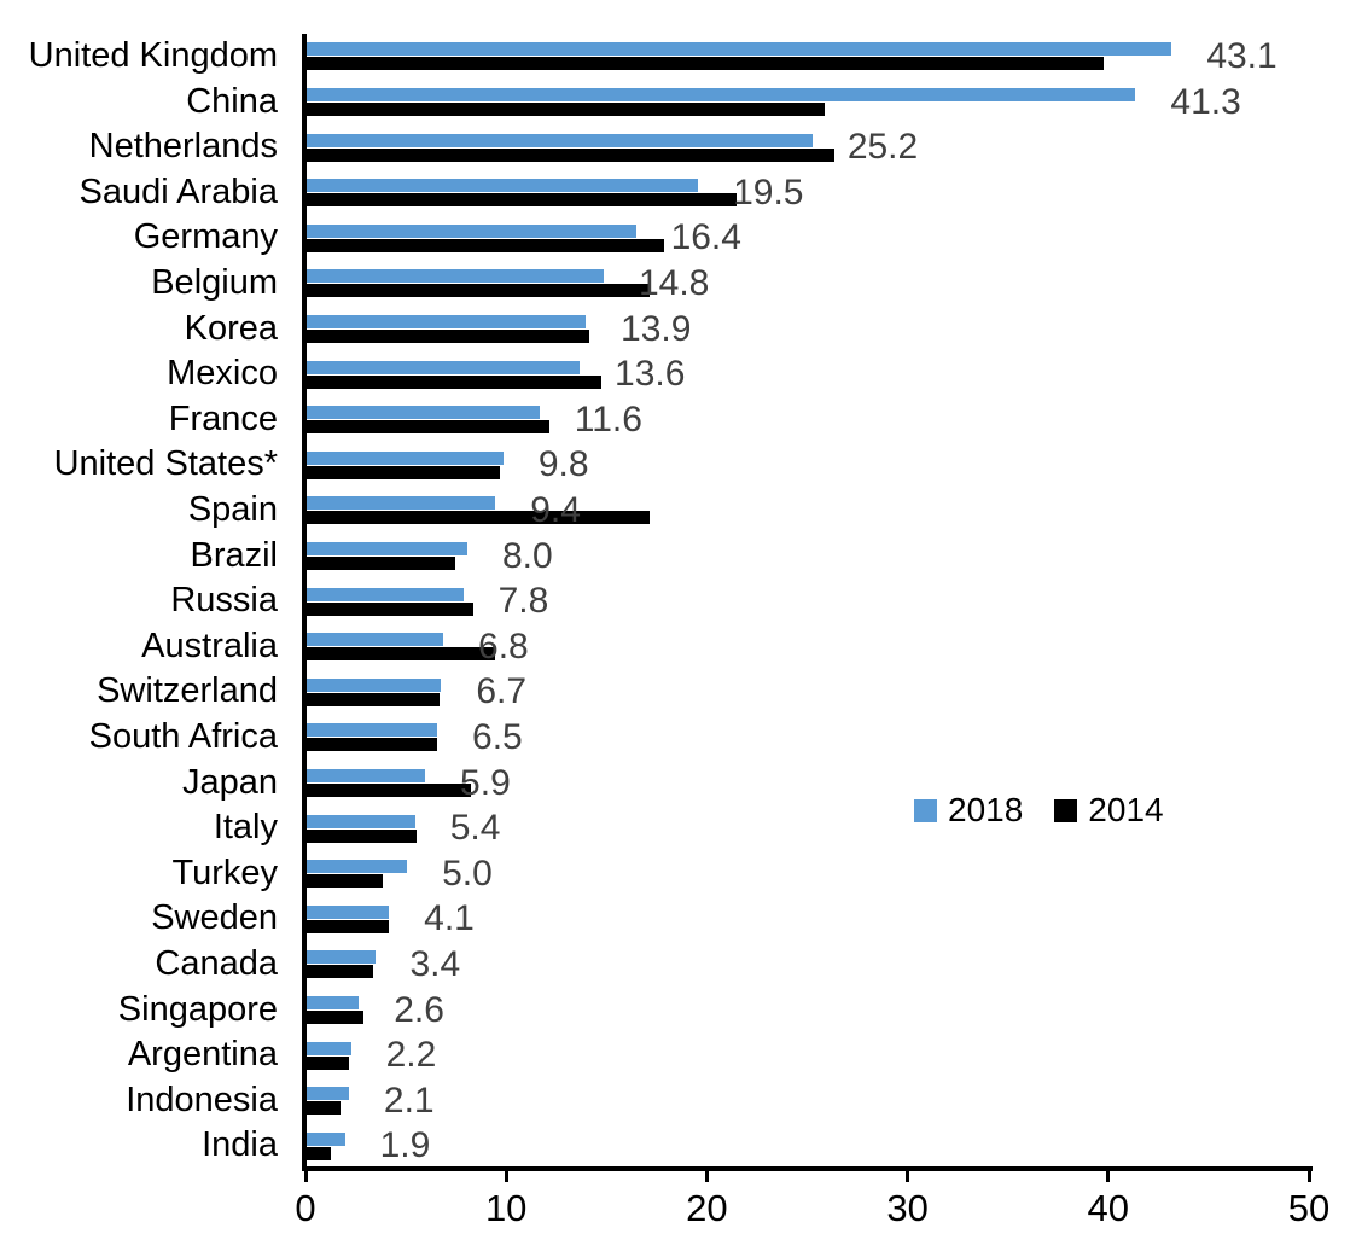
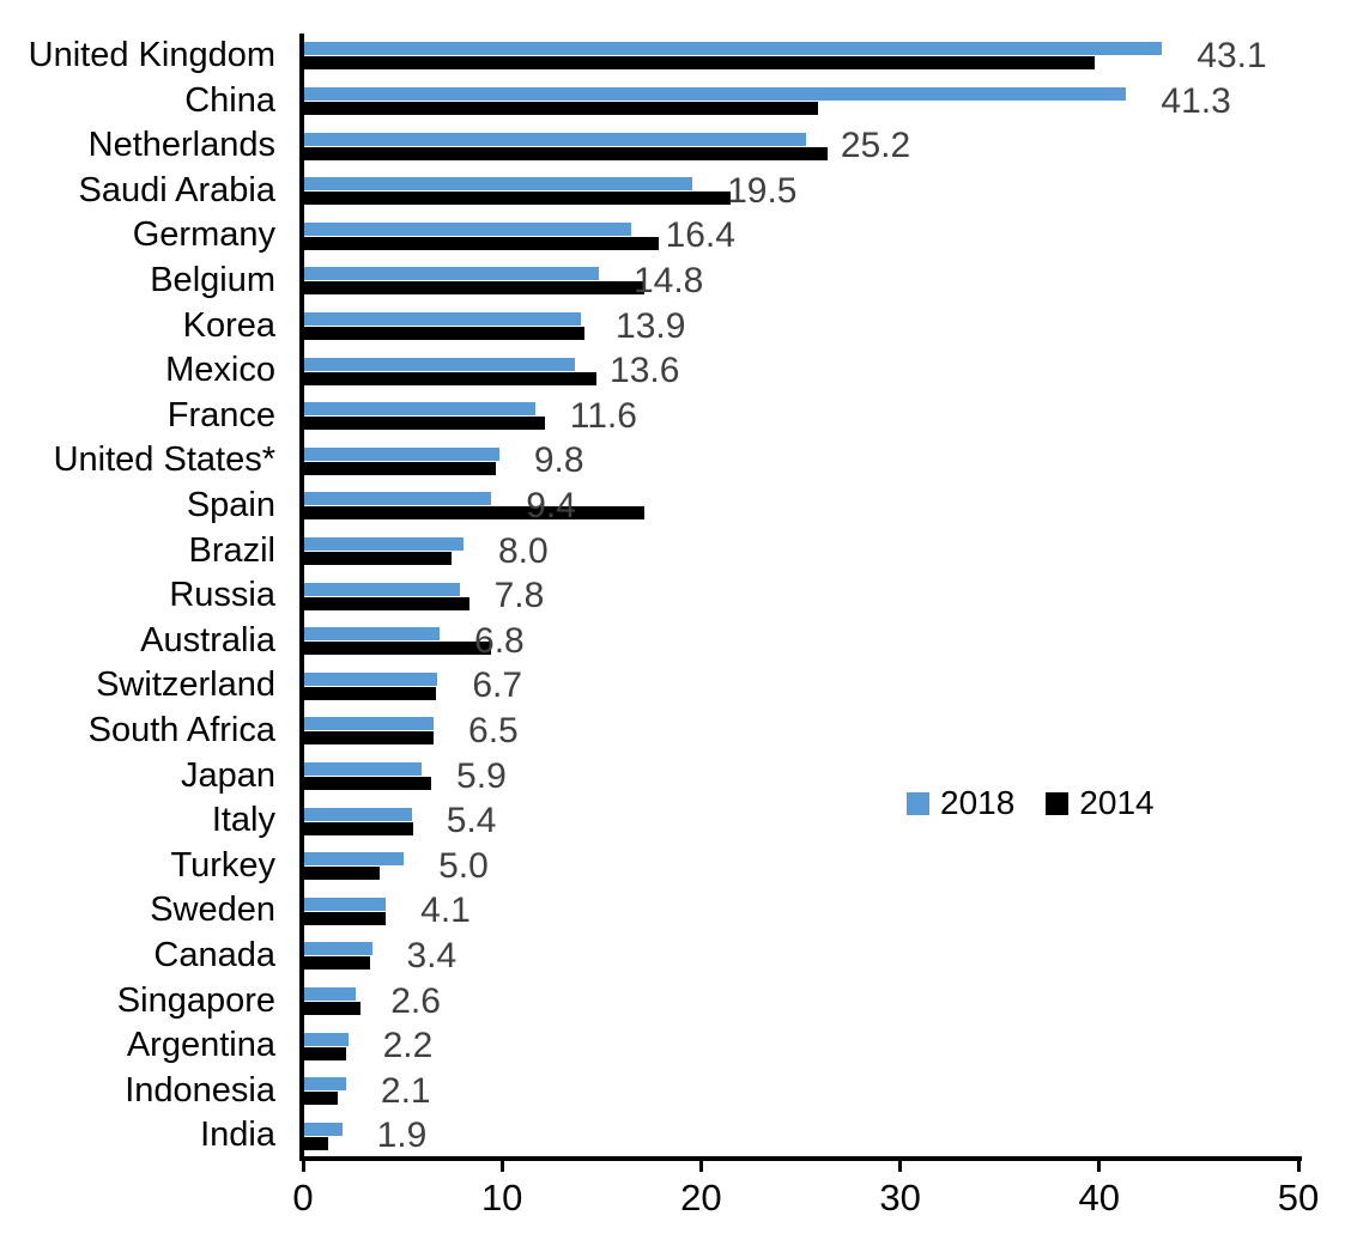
2014/Japan: 8.2 -> 6.4
